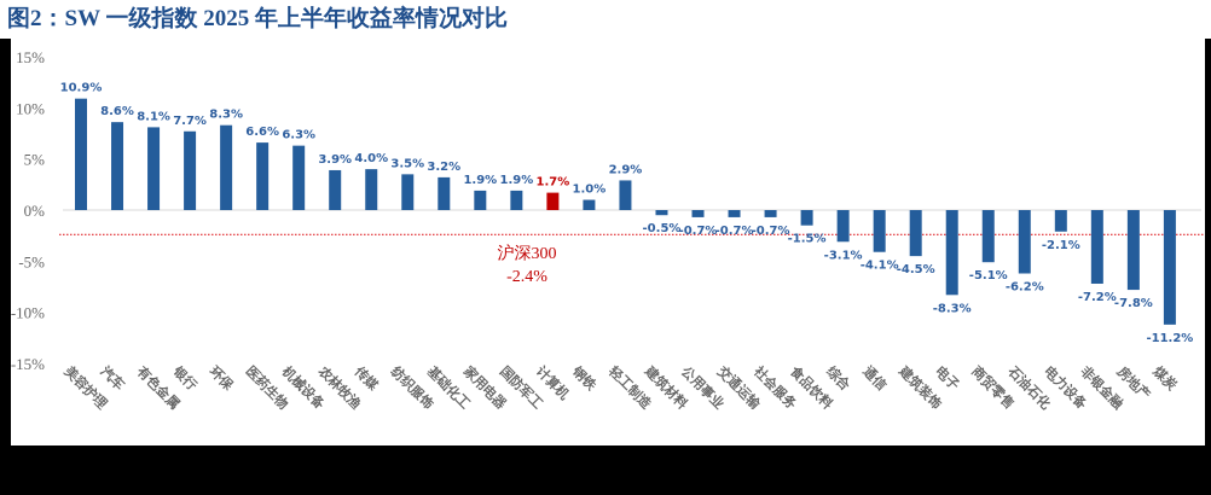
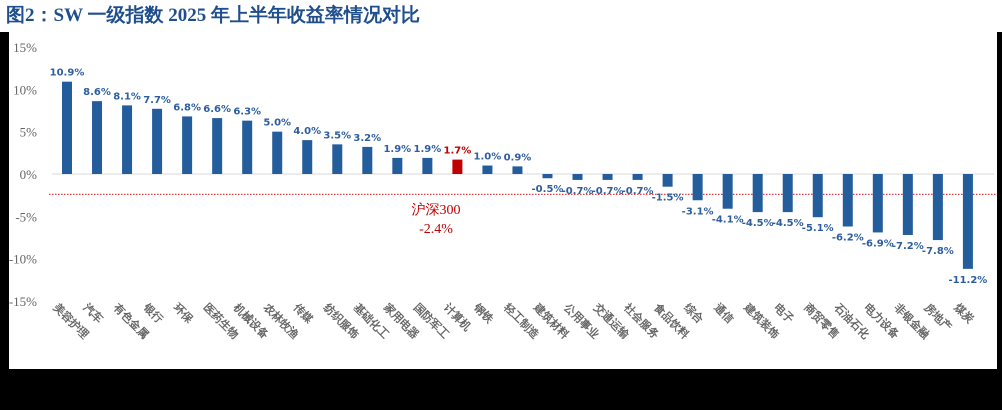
环保: 8.3% -> 6.8%
农林牧渔: 3.9% -> 5.0%
轻工制造: 2.9% -> 0.9%
电子: -8.3% -> -4.5%
电力设备: -2.1% -> -6.9%
